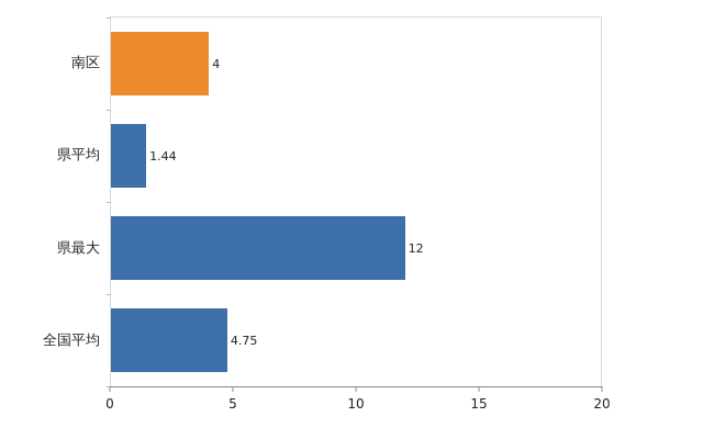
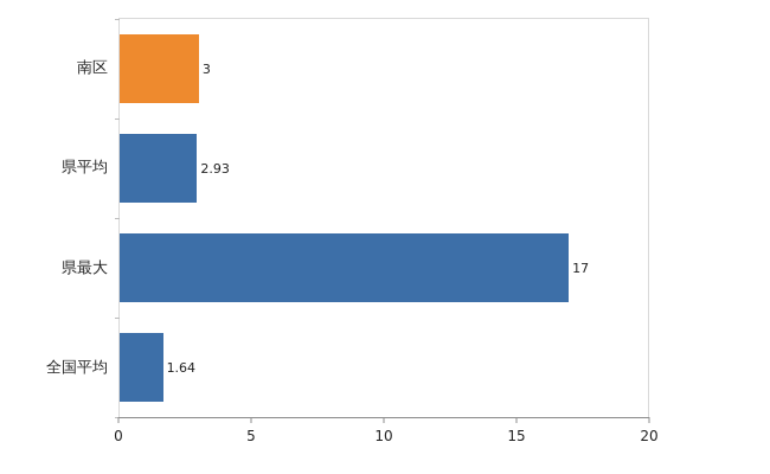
南区: 4 -> 3
県平均: 1.44 -> 2.93
県最大: 12 -> 17
全国平均: 4.75 -> 1.64
